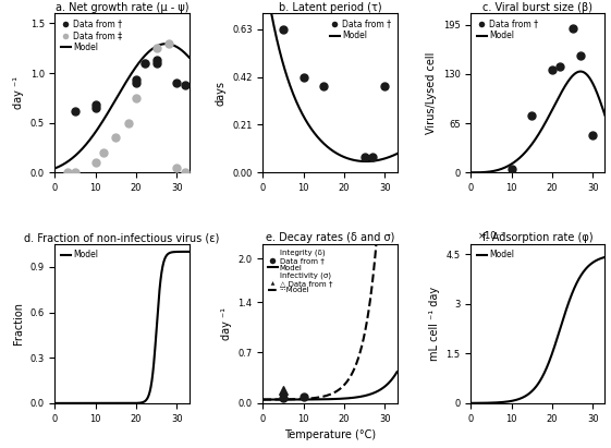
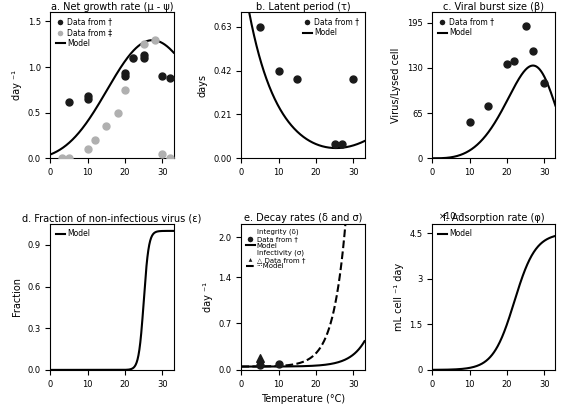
c. Viral burst size (β)/Data from †/10: 5 -> 52
c. Viral burst size (β)/Data from †/30: 50 -> 108
